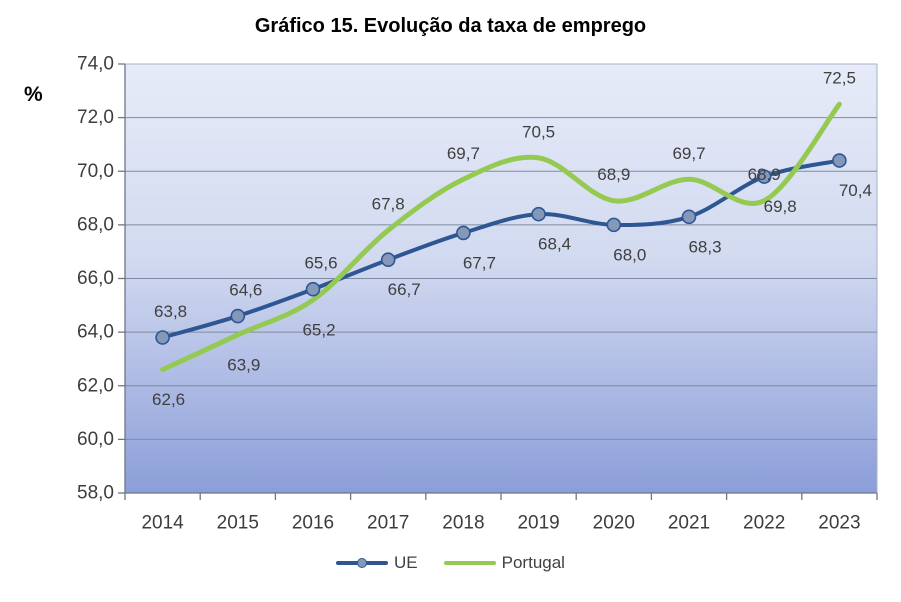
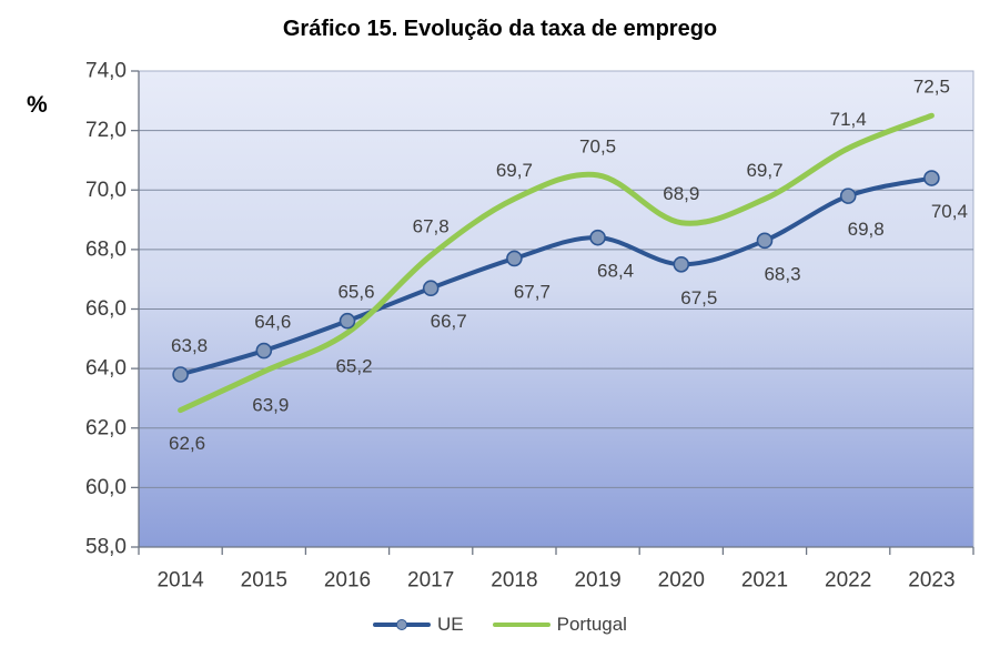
UE/2020: 68,0 -> 67,5
Portugal/2022: 68,9 -> 71,4
